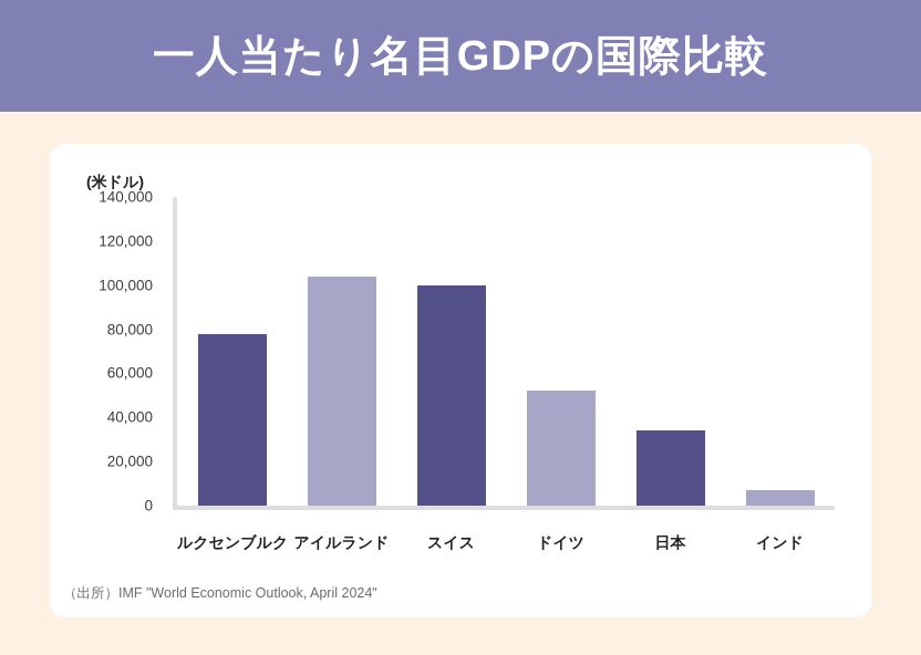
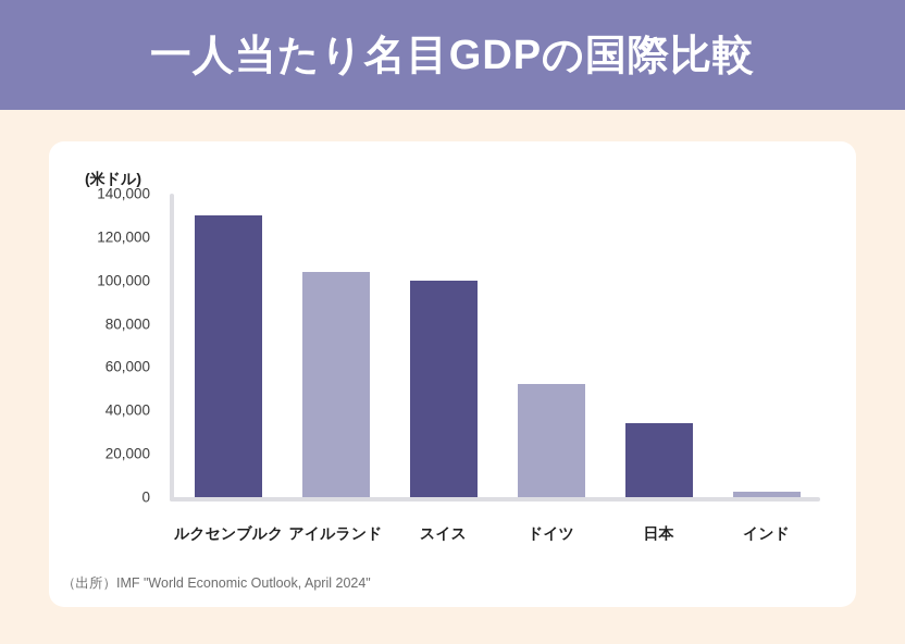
ルクセンブルク: 78000 -> 130000
インド: 7000 -> 3000
